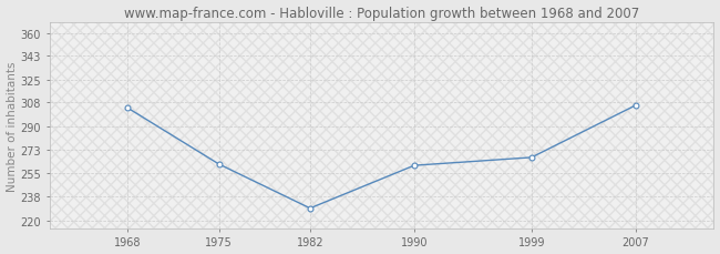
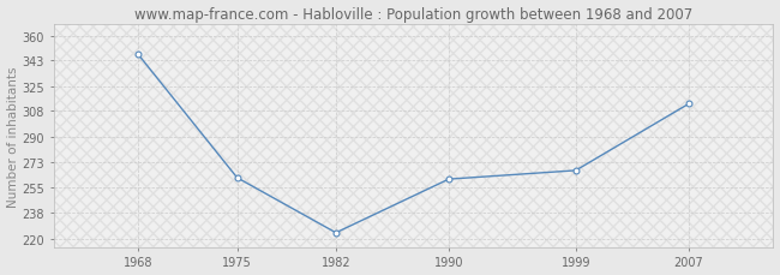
1968: 304 -> 347
1982: 229 -> 224
2007: 306 -> 313
